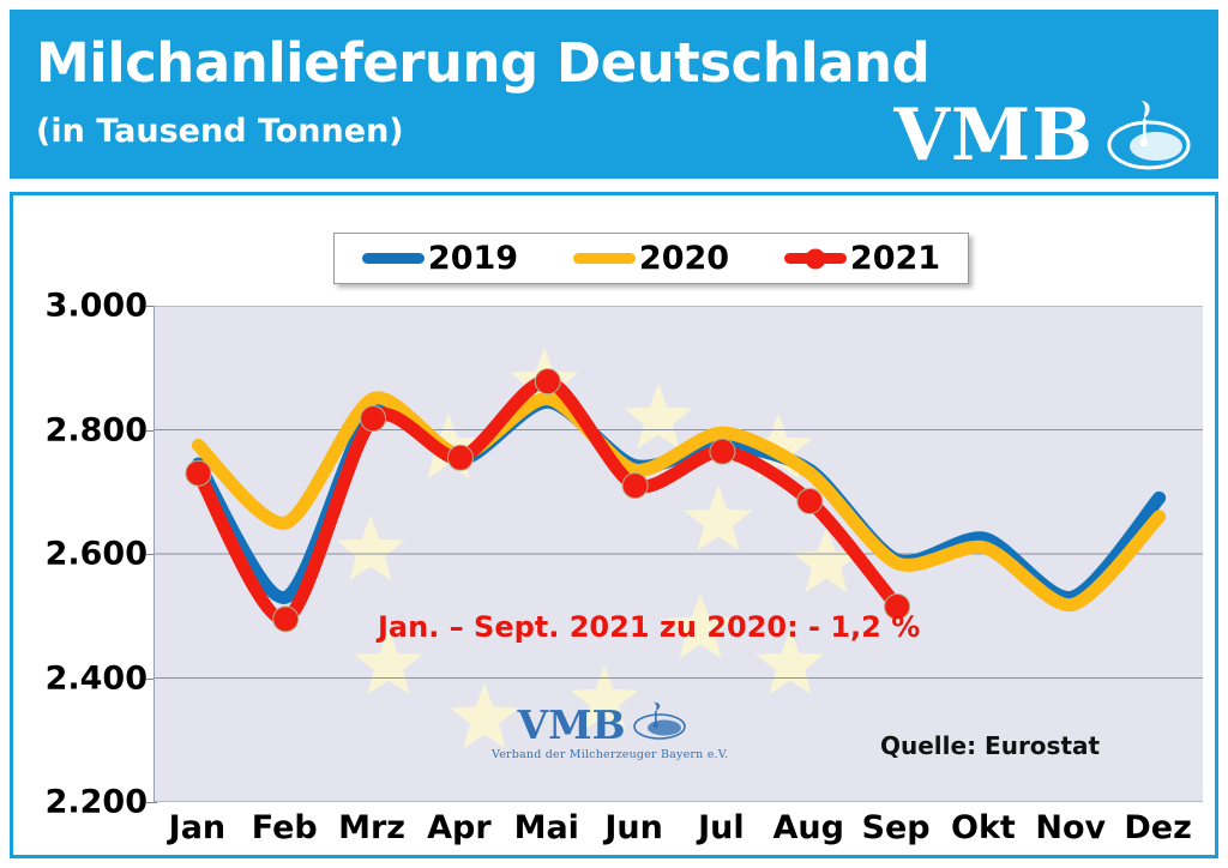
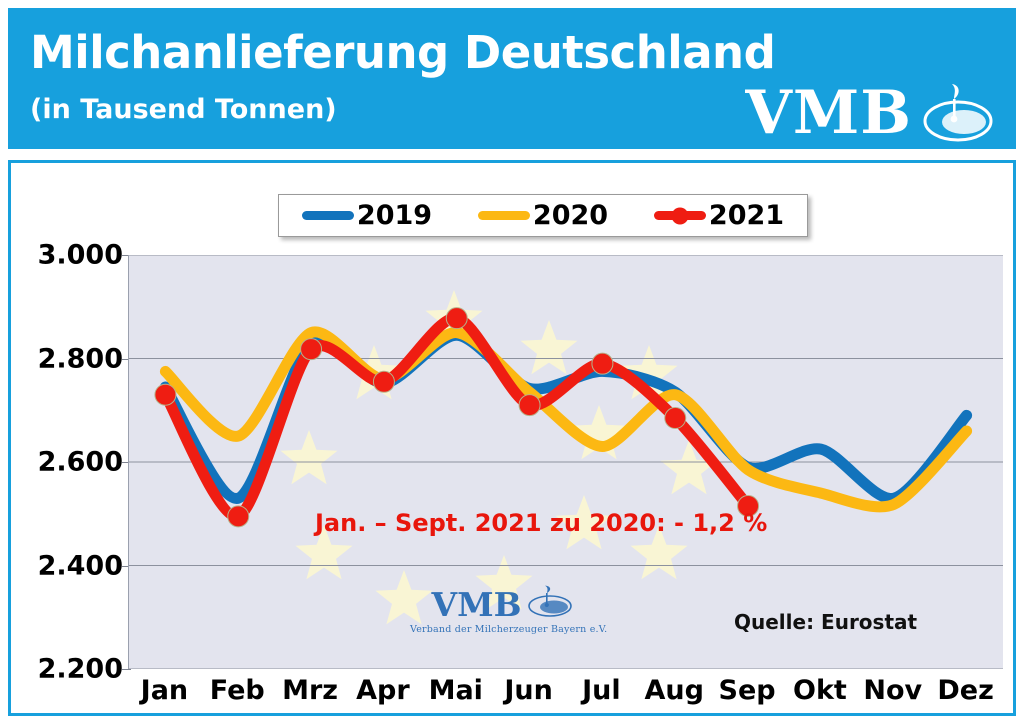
2020/Jul: 2800 -> 2630
2021/Jul: 2760 -> 2790
2020/Okt: 2610 -> 2540
